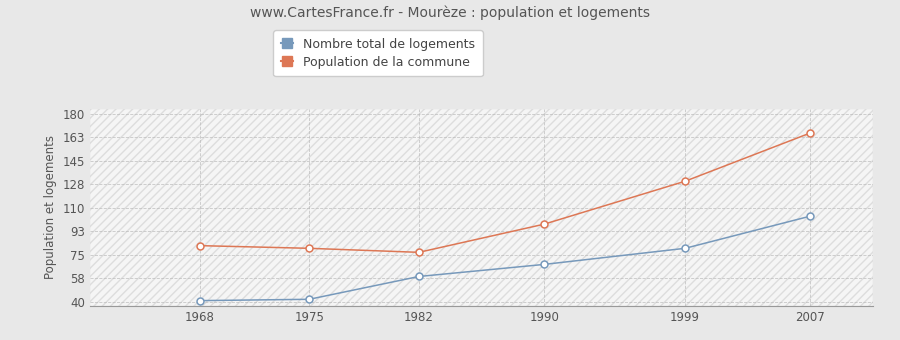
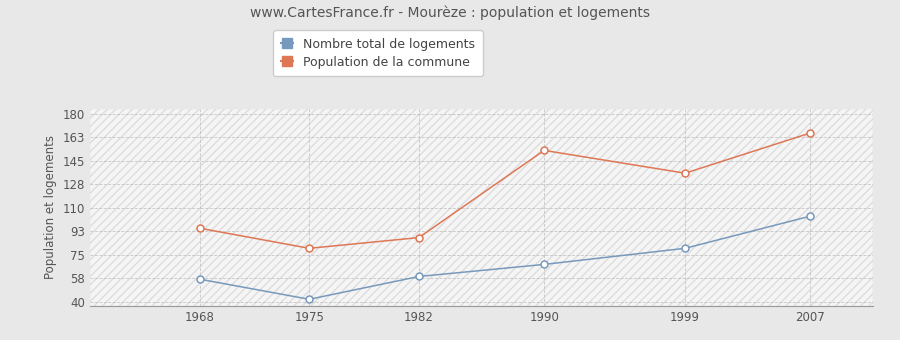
Nombre total de logements/1968: 41 -> 57
Population de la commune/1968: 82 -> 95
Population de la commune/1982: 77 -> 88
Population de la commune/1990: 98 -> 153
Population de la commune/1999: 130 -> 136
